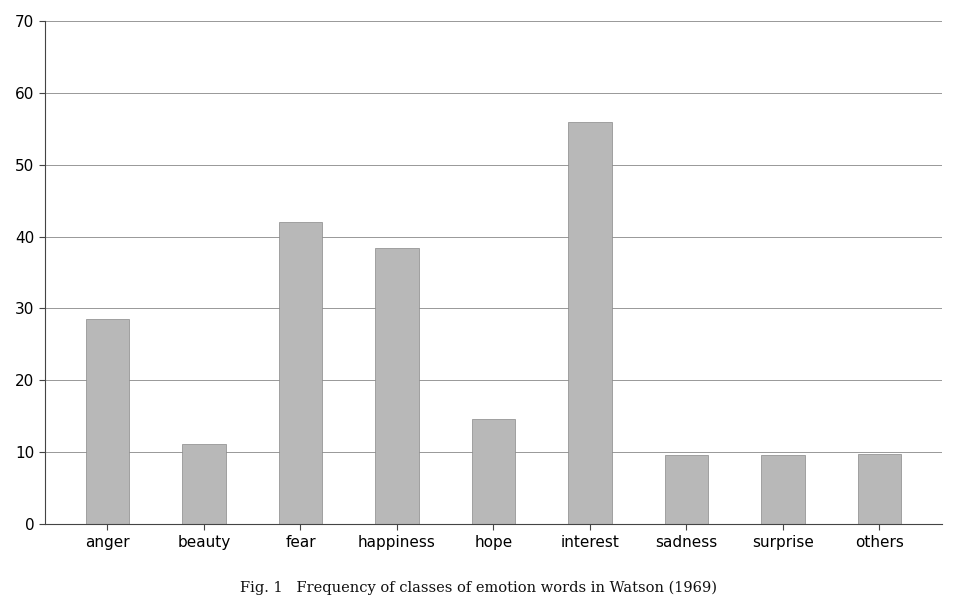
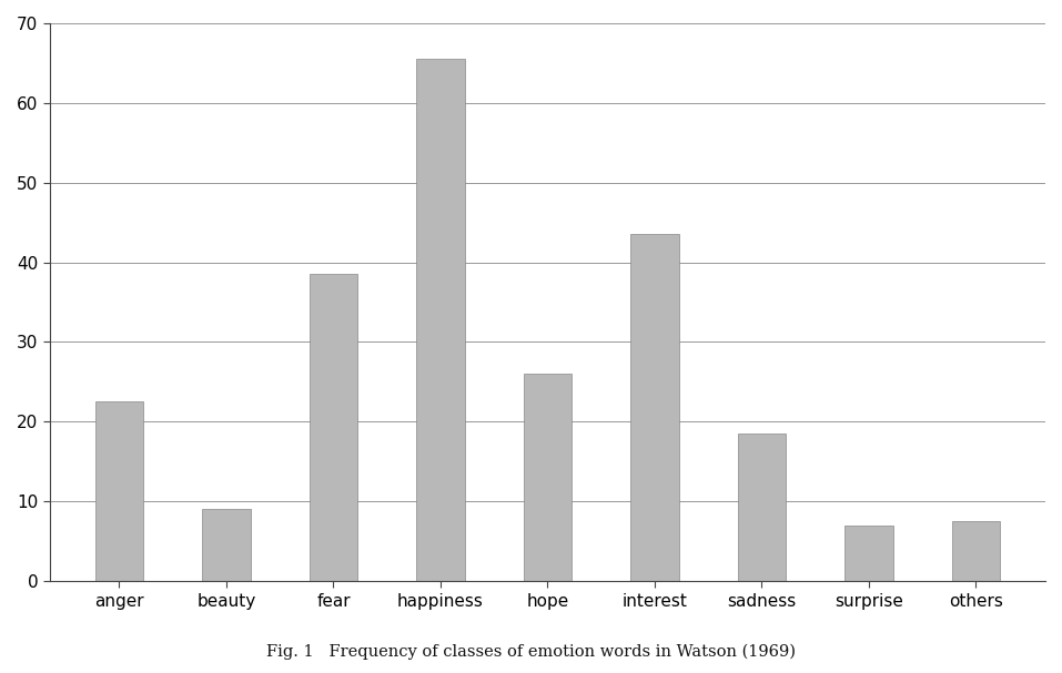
anger: 28.6 -> 22.5
beauty: 11.2 -> 9.0
fear: 42.0 -> 38.5
happiness: 38.4 -> 65.5
hope: 14.6 -> 26.0
interest: 56.0 -> 43.5
sadness: 9.6 -> 18.5
surprise: 9.6 -> 7.0
others: 9.8 -> 7.5
